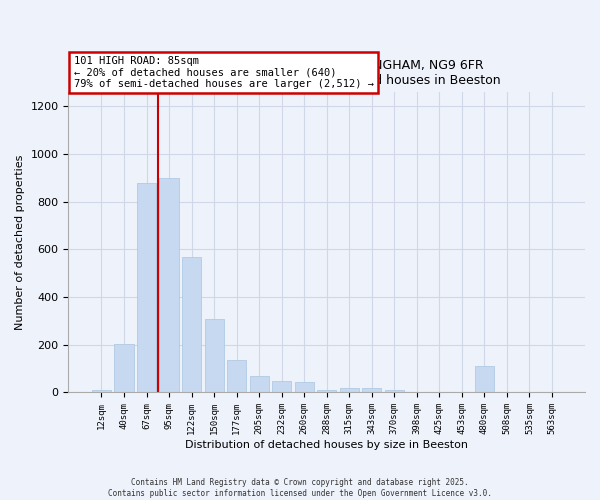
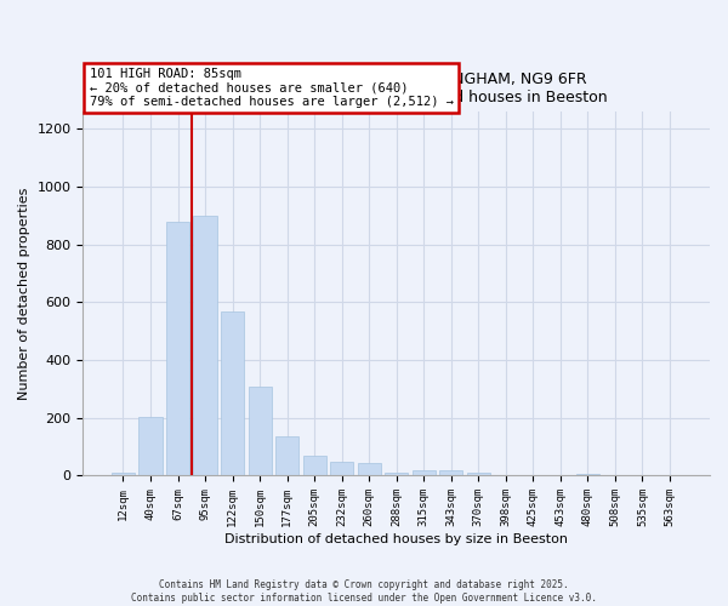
480sqm: 110 -> 5
